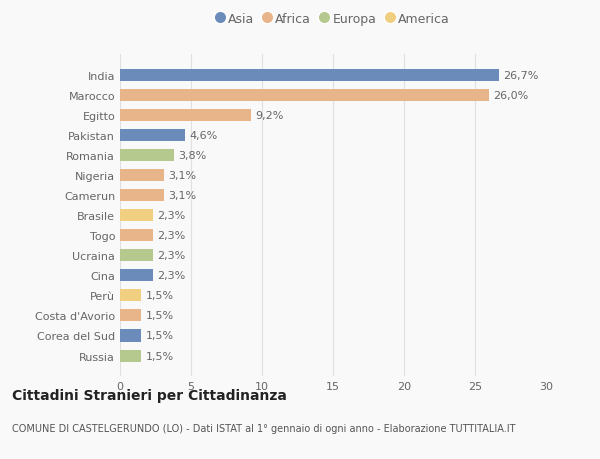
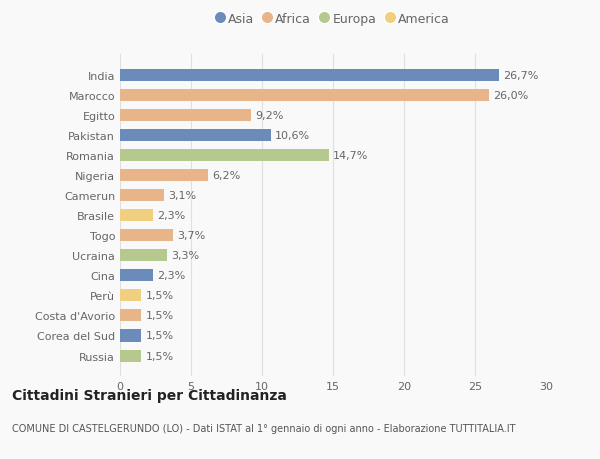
Pakistan: 4,6% -> 10,6%
Romania: 3,8% -> 14,7%
Nigeria: 3,1% -> 6,2%
Togo: 2,3% -> 3,7%
Ucraina: 2,3% -> 3,3%
